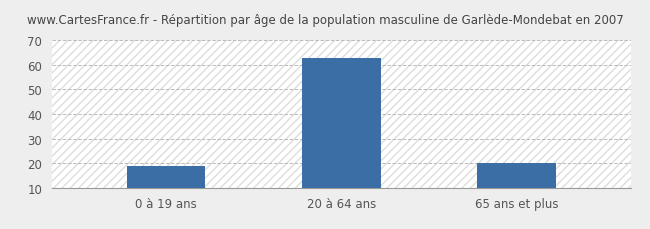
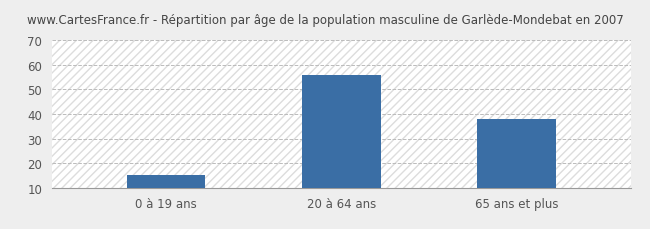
0 à 19 ans: 19 -> 15
20 à 64 ans: 63 -> 56
65 ans et plus: 20 -> 38
